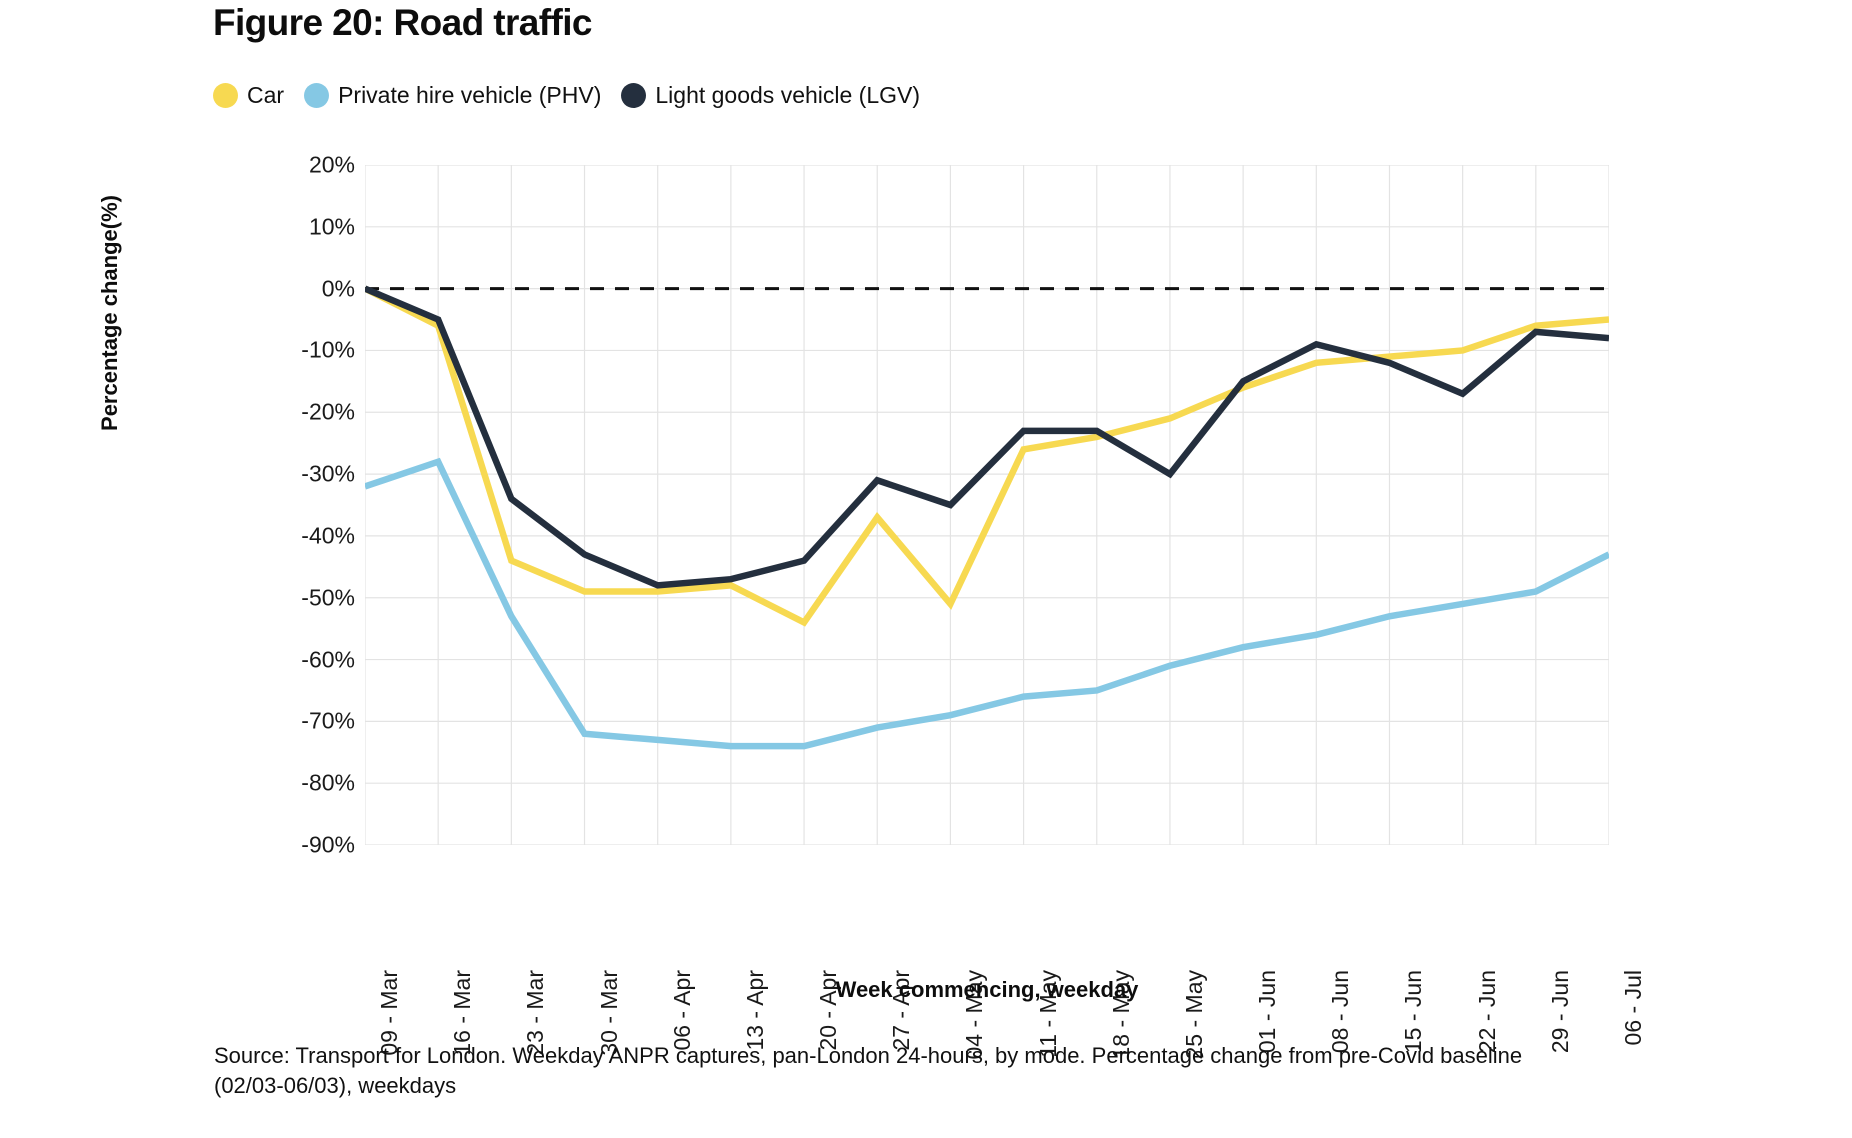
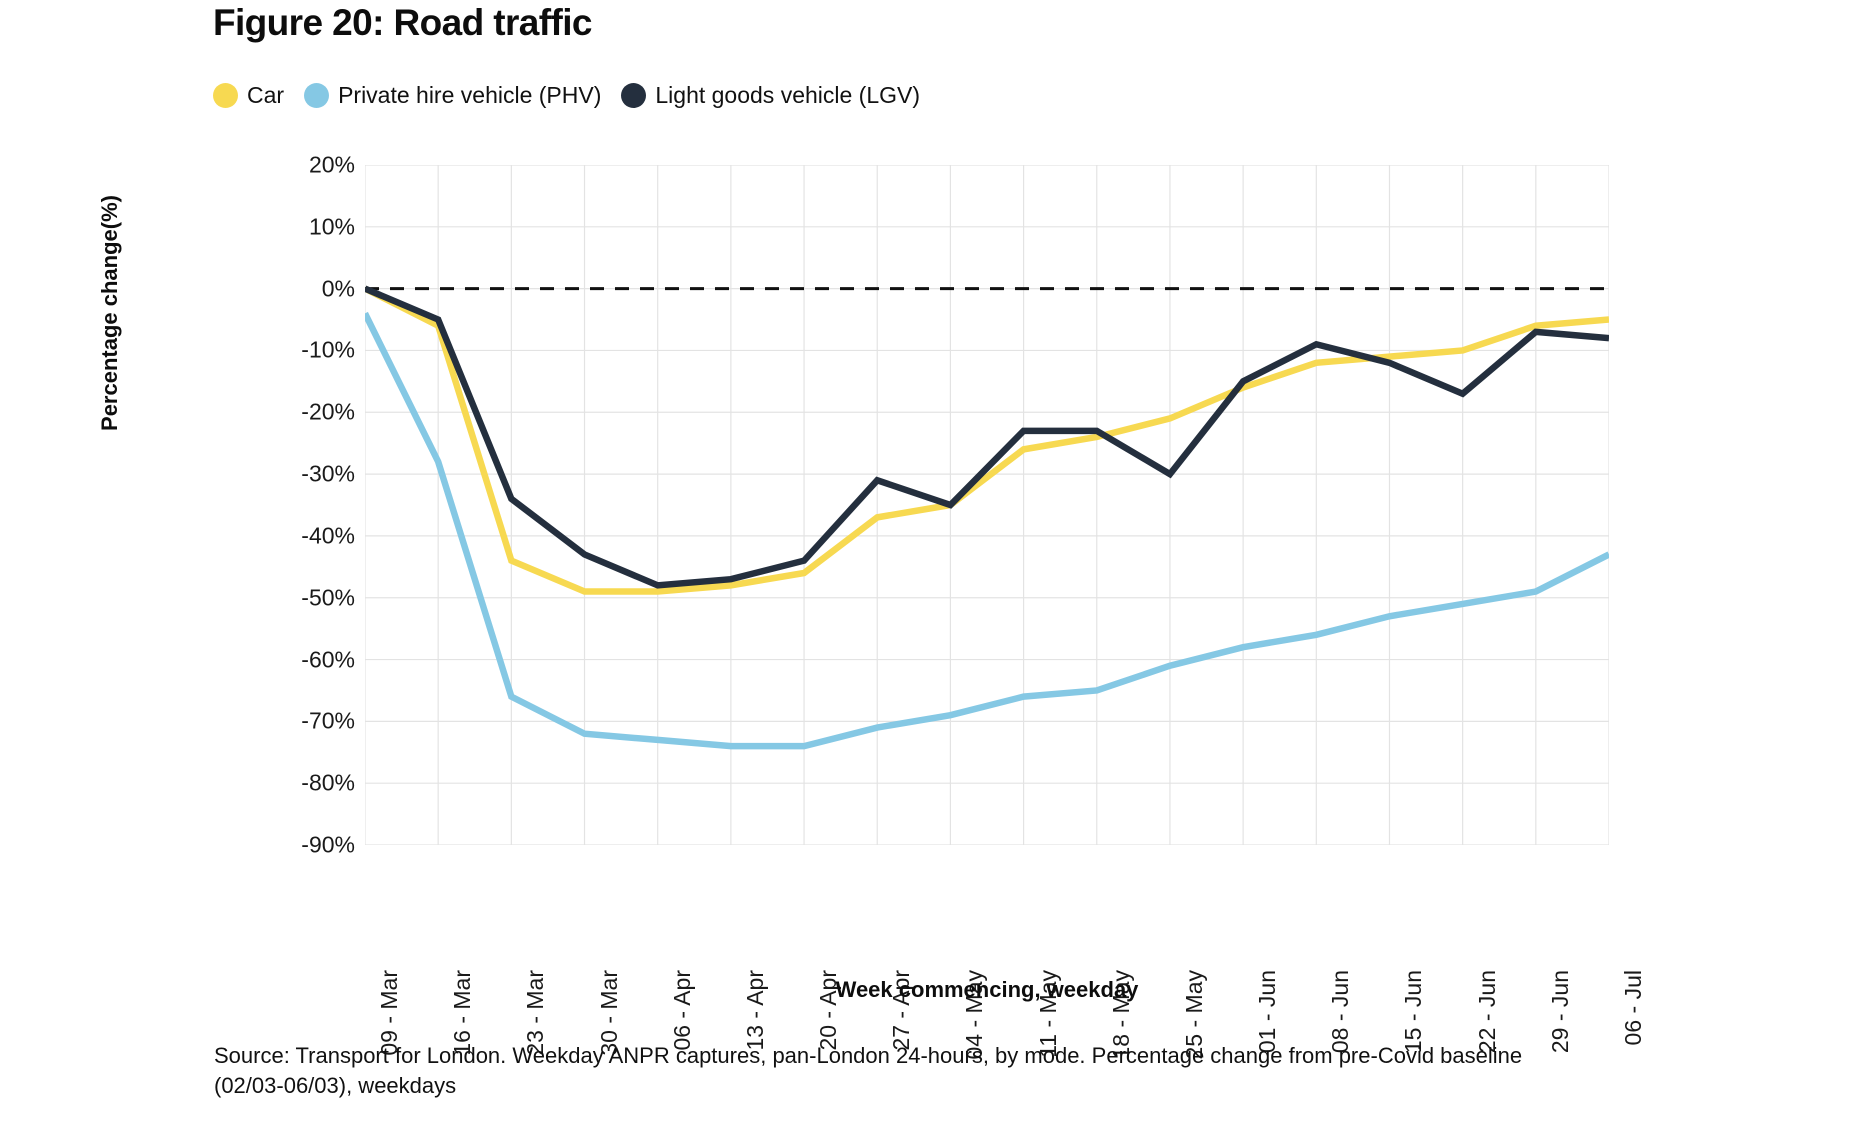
Private hire vehicle (PHV)/09 - Mar: -32% -> -4%
Private hire vehicle (PHV)/23 - Mar: -53% -> -66%
Car/20 - Apr: -54% -> -46%
Car/04 - May: -51% -> -35%
